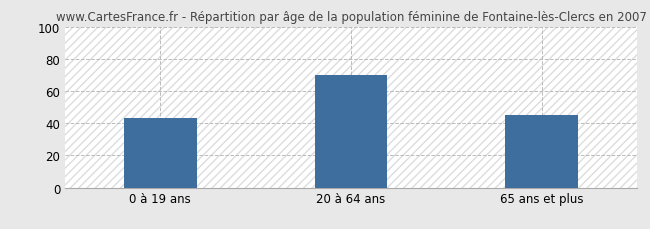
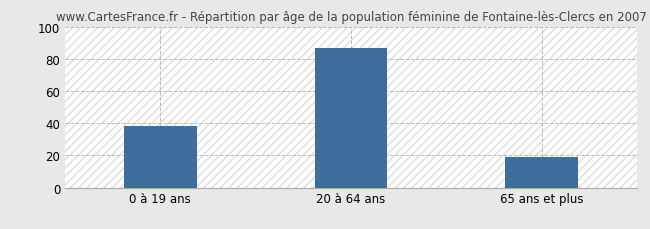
0 à 19 ans: 43 -> 38
20 à 64 ans: 70 -> 87
65 ans et plus: 45 -> 19
